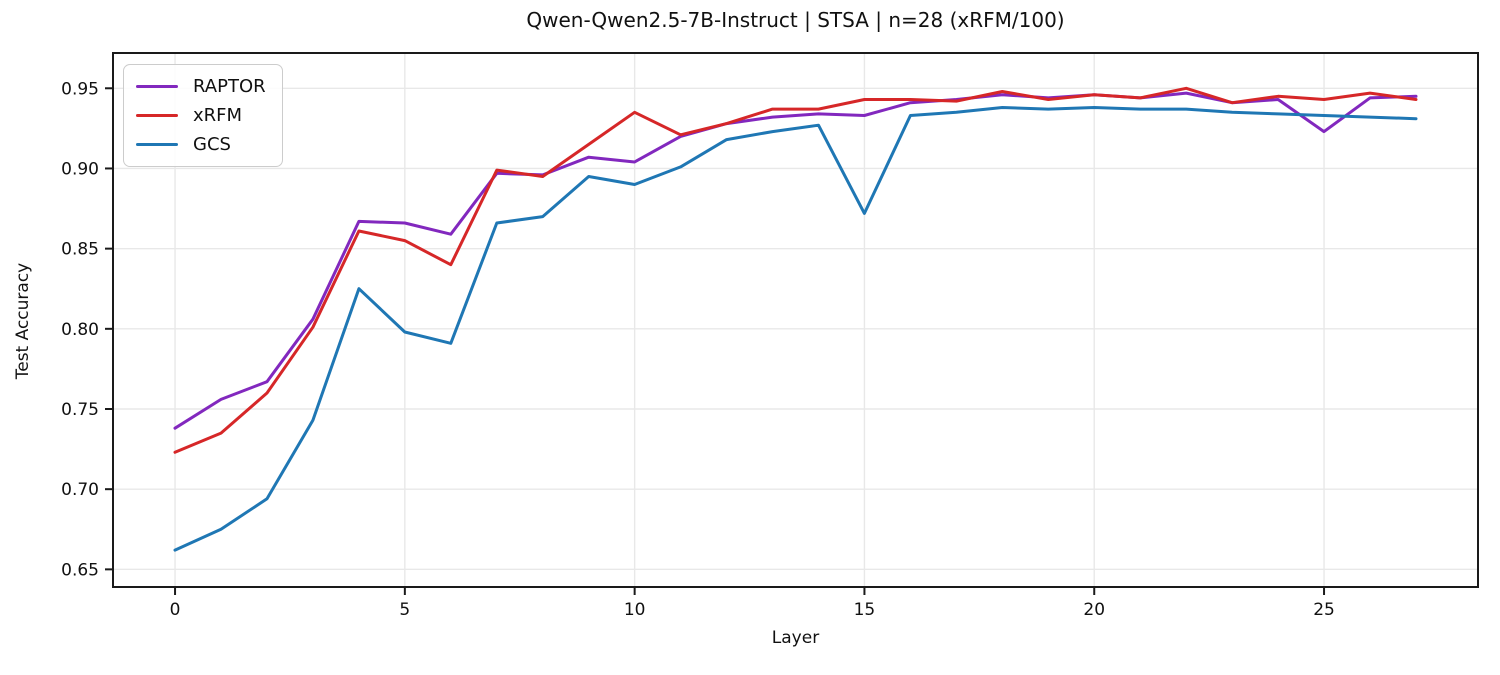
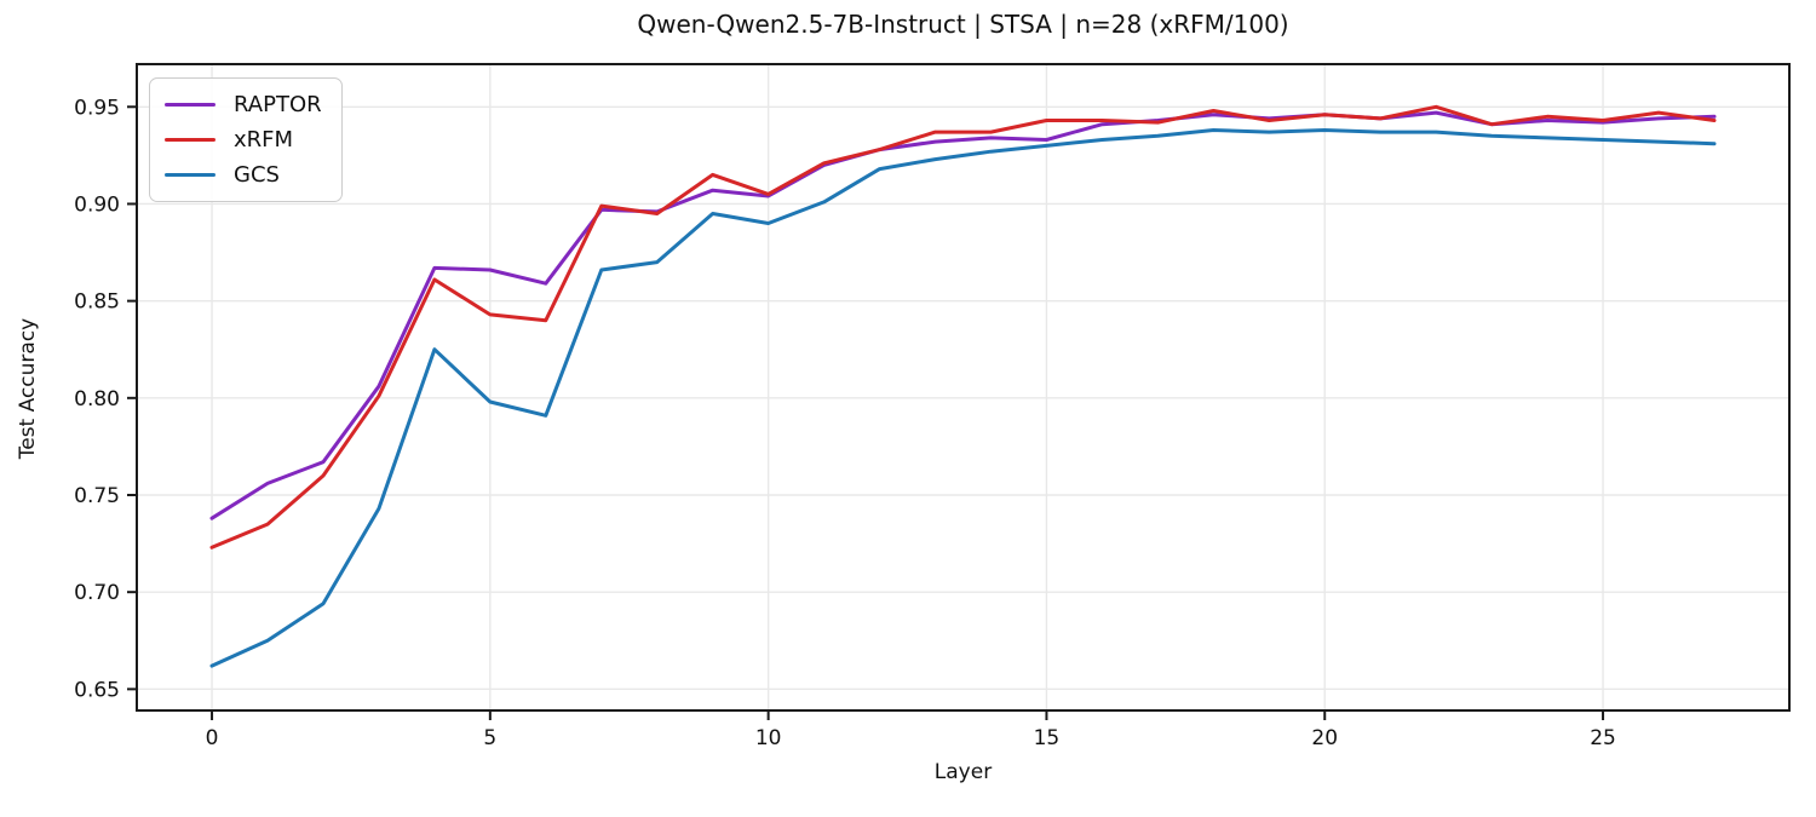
xRFM/5: 0.855 -> 0.843
xRFM/10: 0.935 -> 0.905
GCS/15: 0.872 -> 0.930
RAPTOR/25: 0.923 -> 0.942
